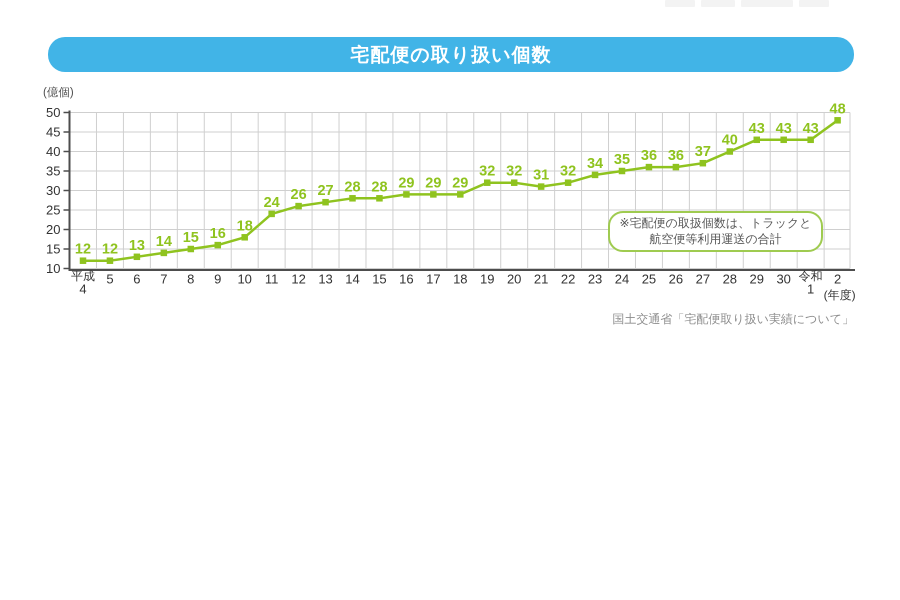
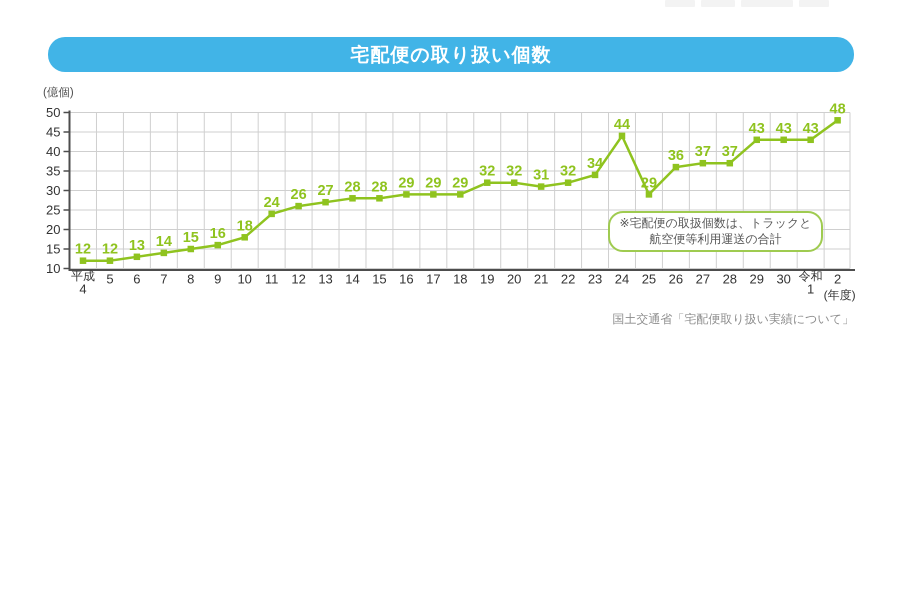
24: 35 -> 44
25: 36 -> 29
28: 40 -> 37
